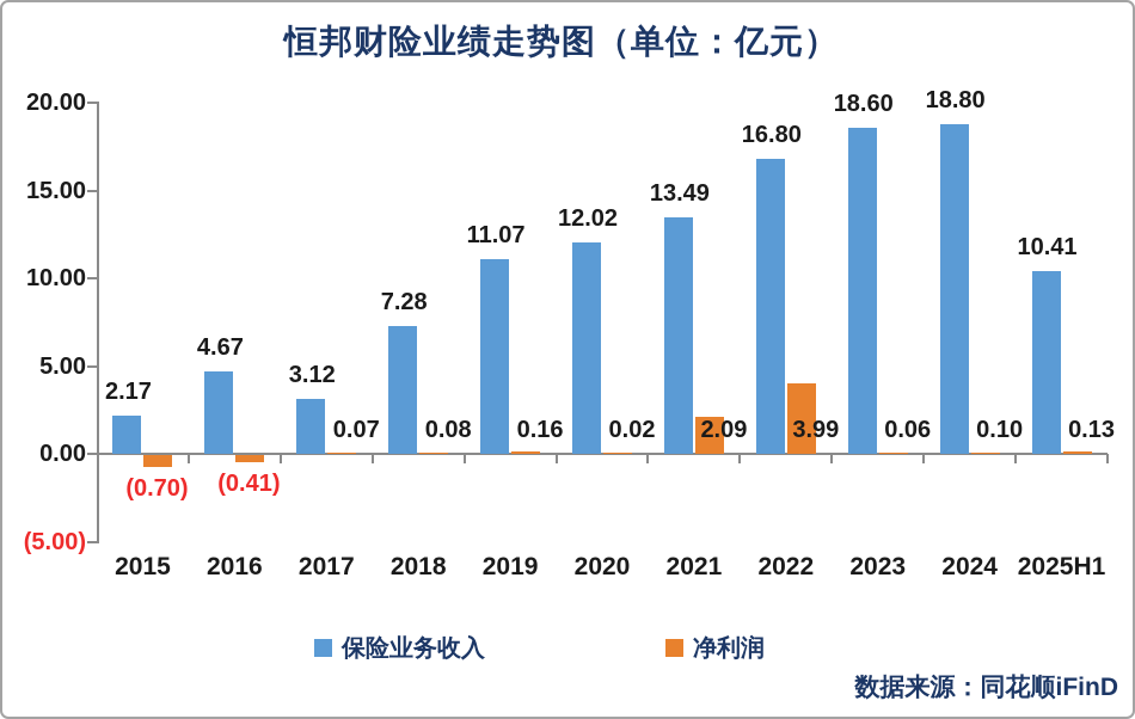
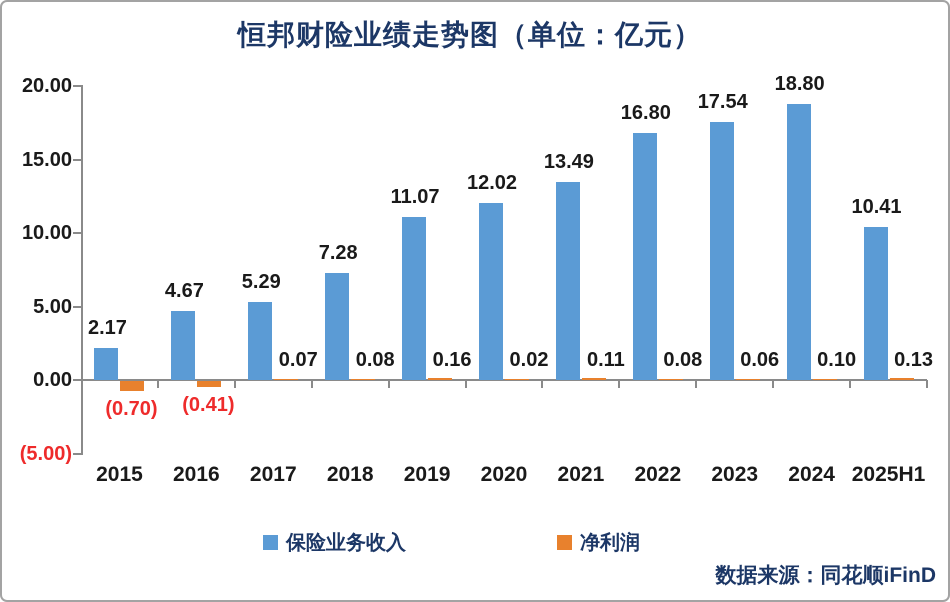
保险业务收入/2017: 3.12 -> 5.29
净利润/2021: 2.09 -> 0.11
净利润/2022: 3.99 -> 0.08
保险业务收入/2023: 18.60 -> 17.54
